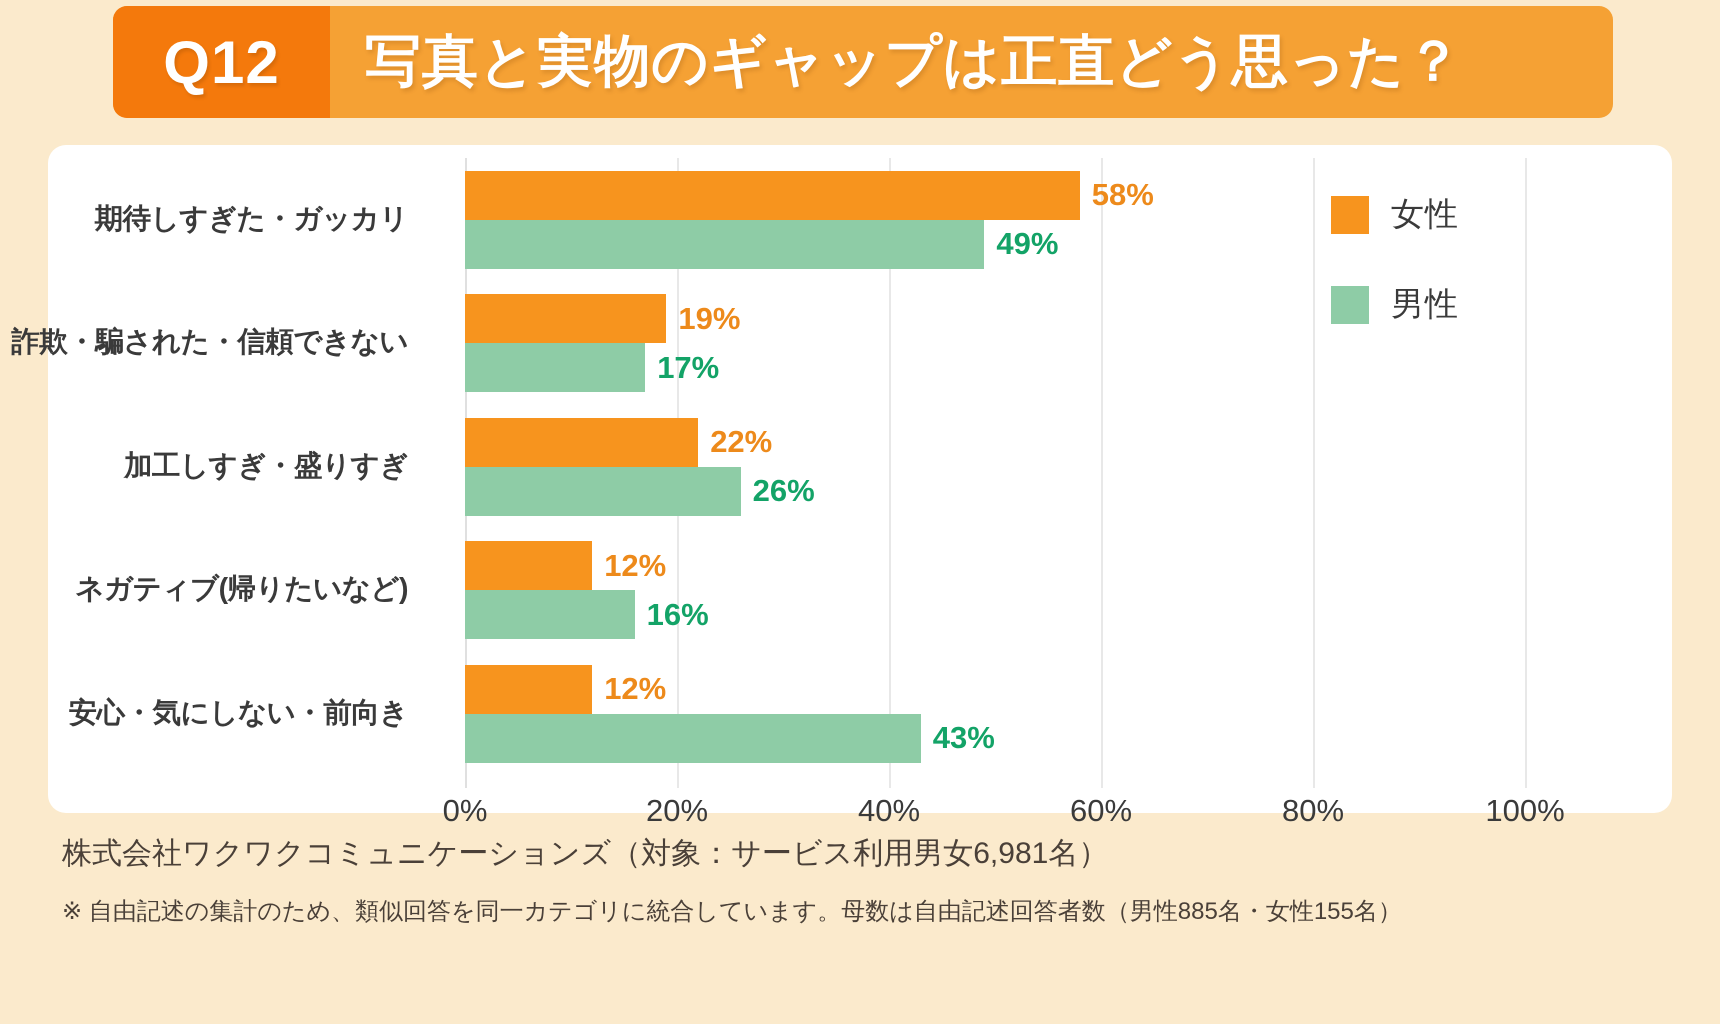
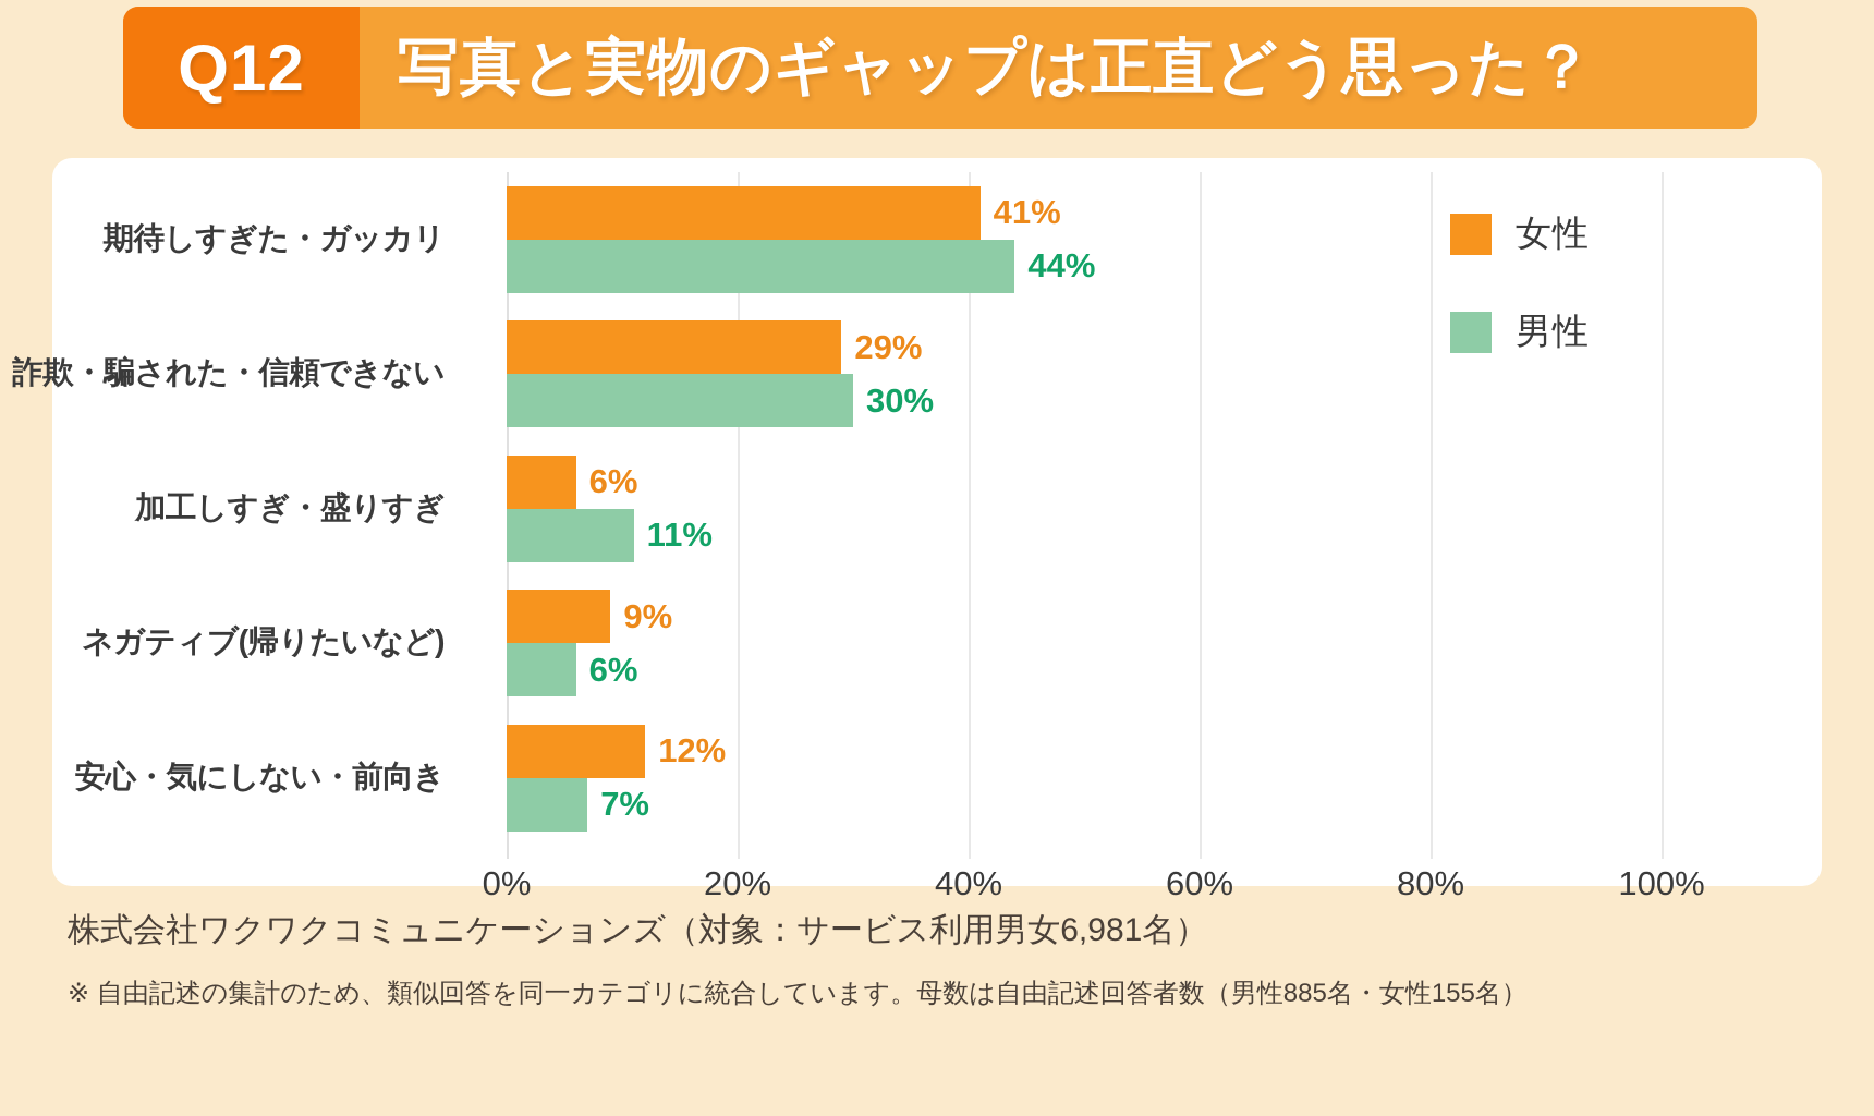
女性/期待しすぎた・ガッカリ: 58% -> 41%
男性/期待しすぎた・ガッカリ: 49% -> 44%
女性/詐欺・騙された・信頼できない: 19% -> 29%
男性/詐欺・騙された・信頼できない: 17% -> 30%
女性/加工しすぎ・盛りすぎ: 22% -> 6%
男性/加工しすぎ・盛りすぎ: 26% -> 11%
女性/ネガティブ(帰りたいなど): 12% -> 9%
男性/ネガティブ(帰りたいなど): 16% -> 6%
男性/安心・気にしない・前向き: 43% -> 7%
